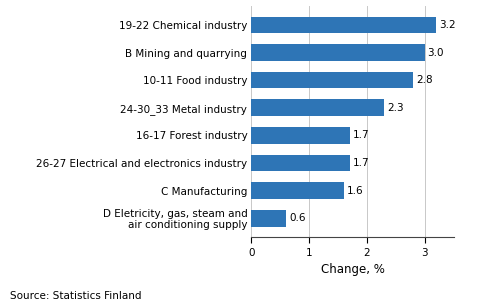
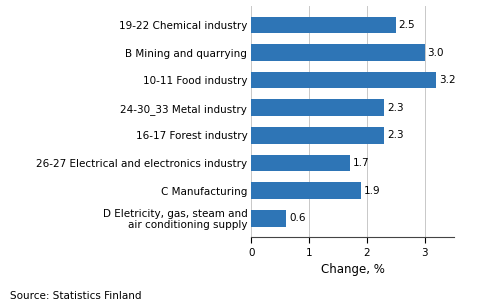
19-22 Chemical industry: 3.2 -> 2.5
10-11 Food industry: 2.8 -> 3.2
16-17 Forest industry: 1.7 -> 2.3
C Manufacturing: 1.6 -> 1.9
